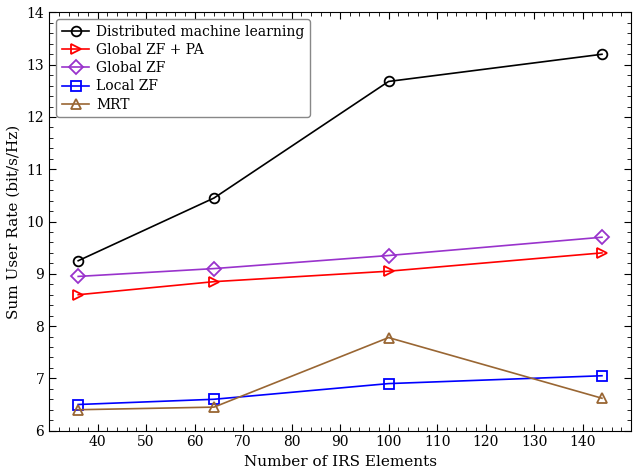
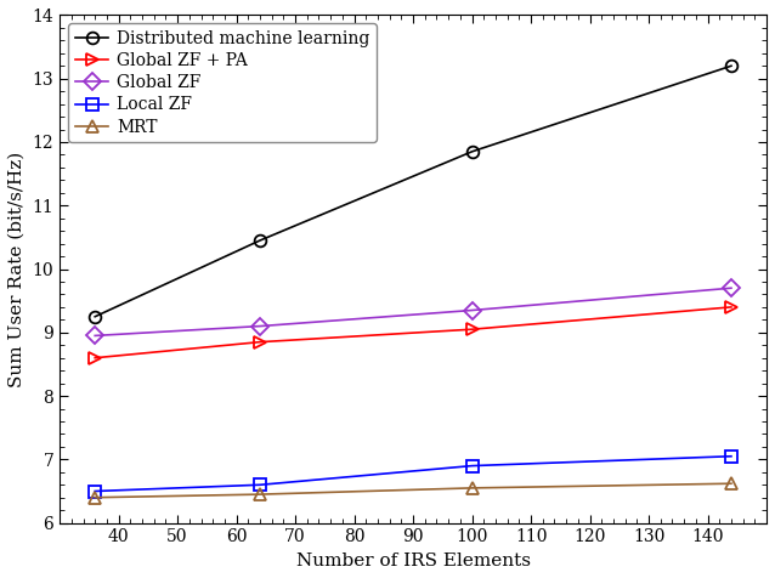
Distributed machine learning/100: 12.68 -> 11.85
MRT/100: 7.78 -> 6.55
